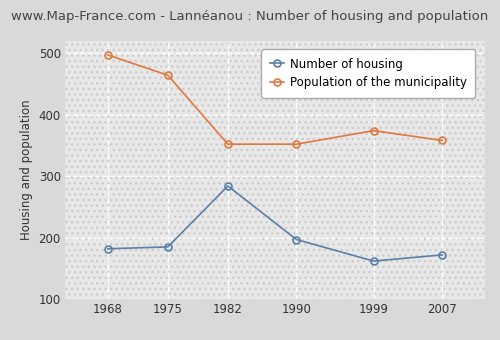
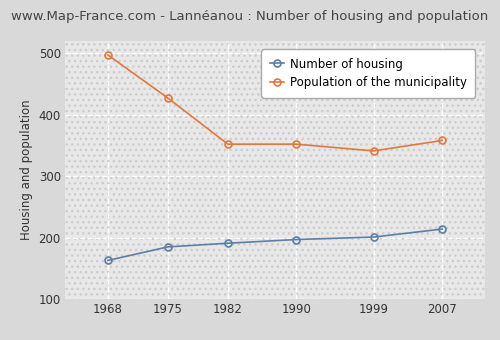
Number of housing/1968: 182 -> 163
Population of the municipality/1975: 464 -> 427
Number of housing/1982: 284 -> 191
Number of housing/1999: 162 -> 201
Population of the municipality/1999: 374 -> 341
Number of housing/2007: 172 -> 214
